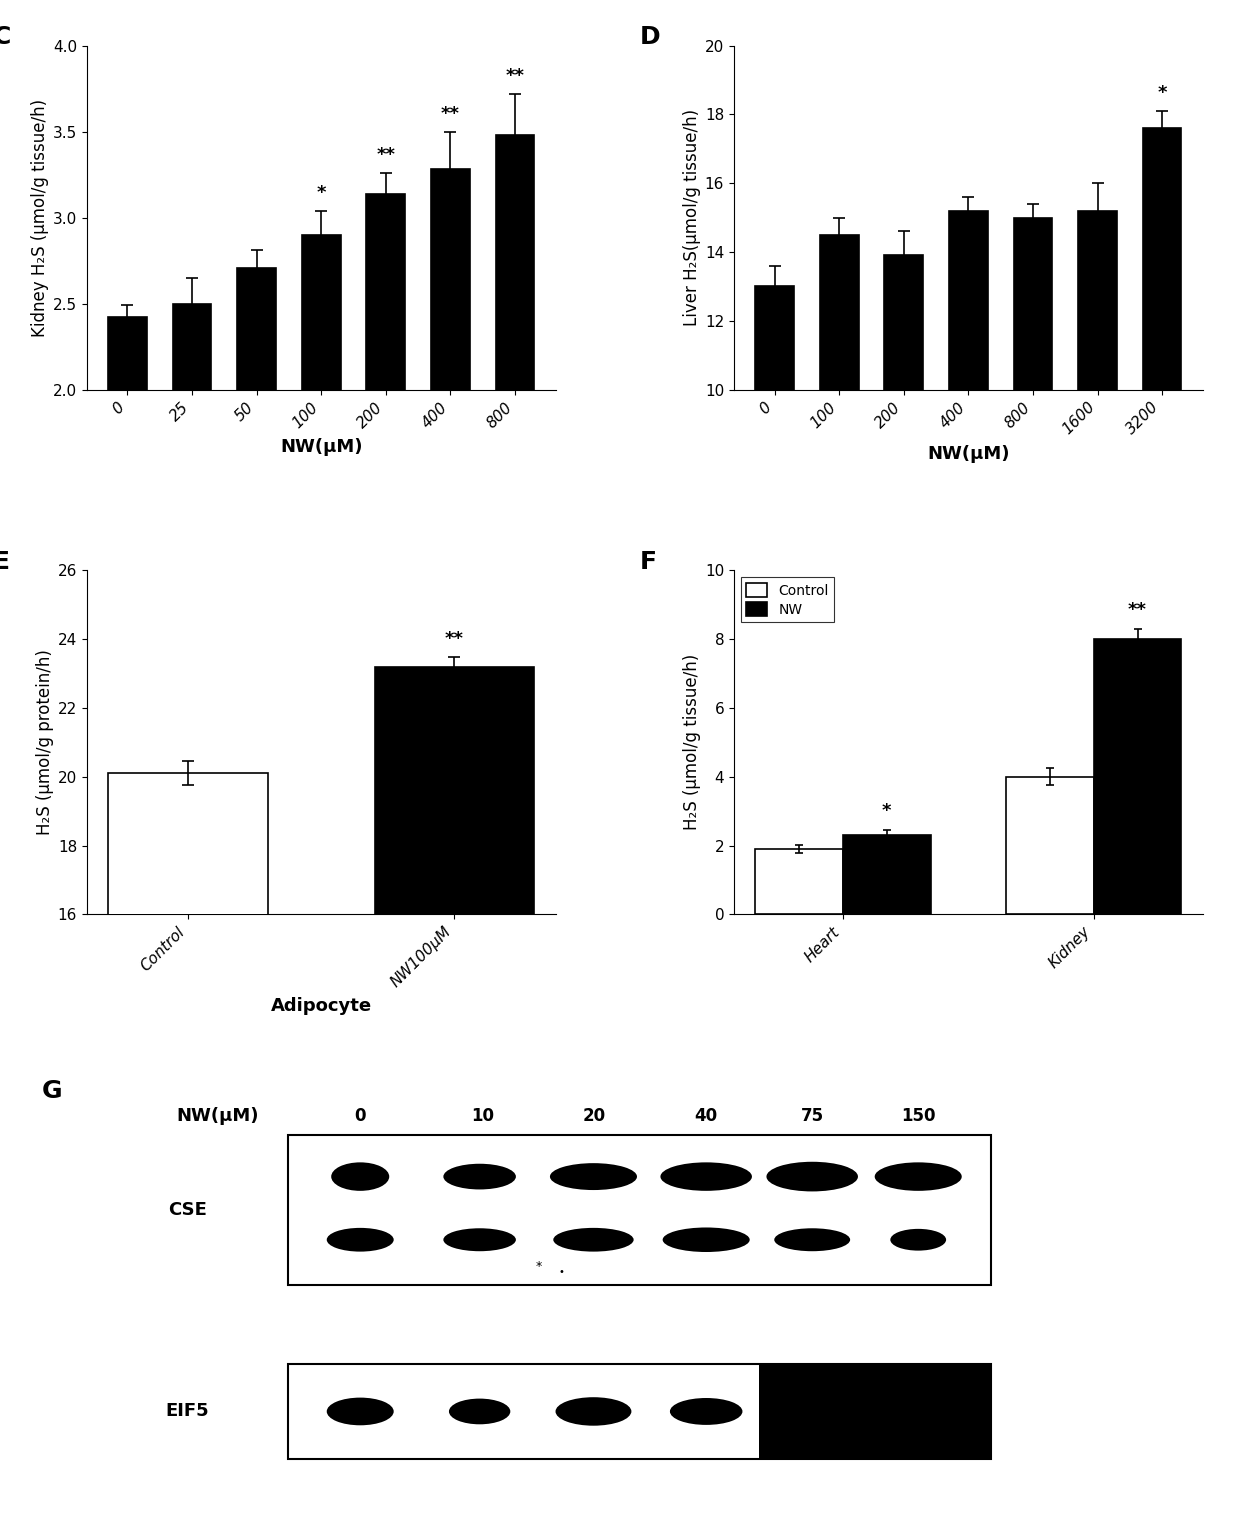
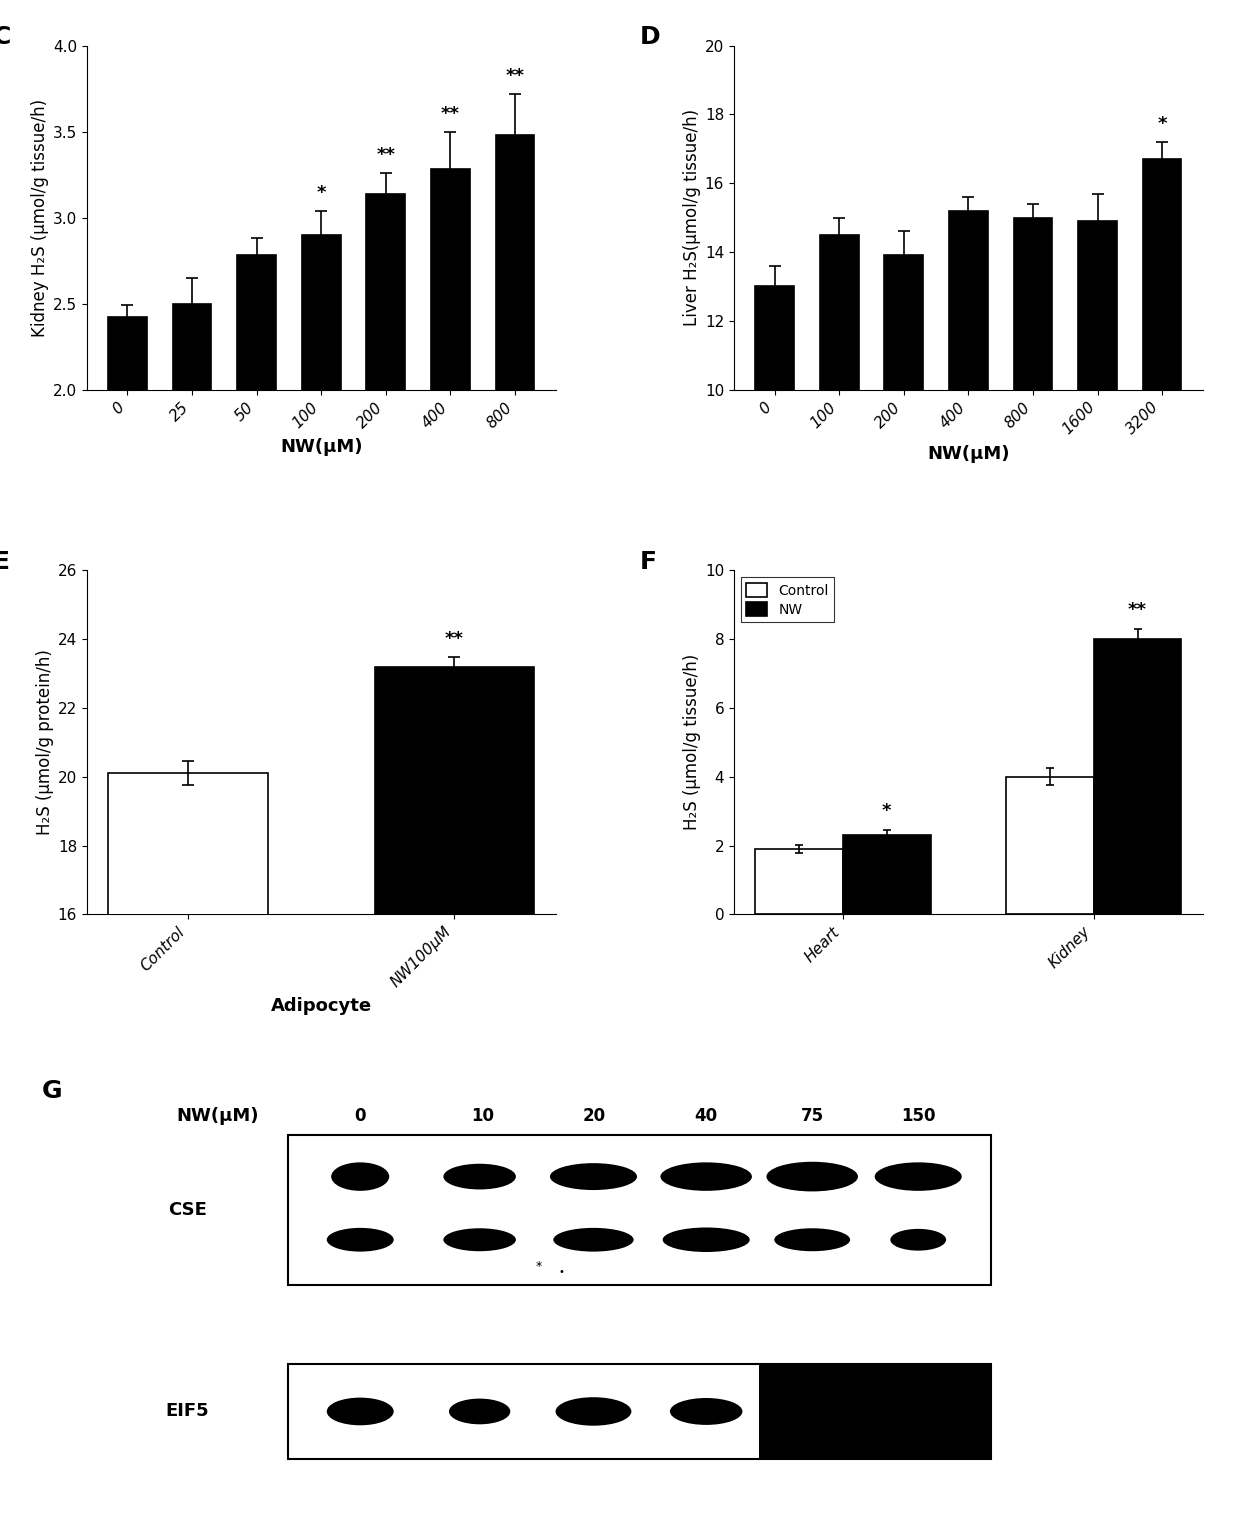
50: 2.71 -> 2.78
1600: 15.2 -> 14.9
3200: 17.6 -> 16.7
